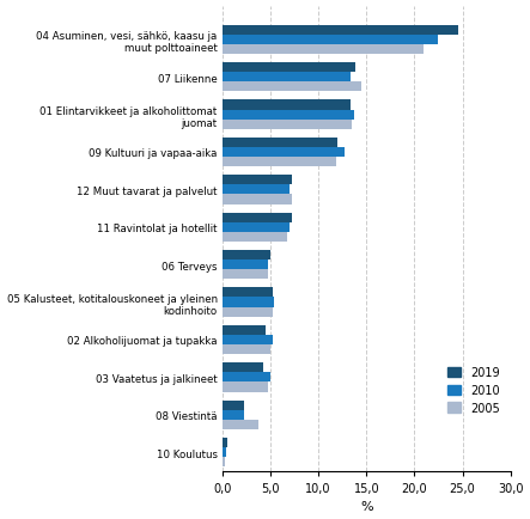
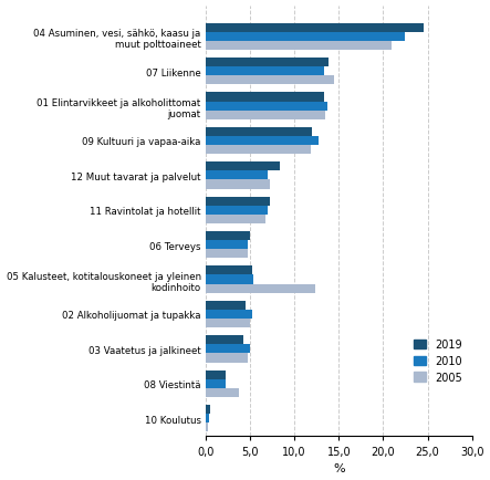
2019/12 Muut tavarat ja palvelut: 7,2 -> 8,4
2005/05 Kalusteet, kotitalouskoneet ja yleinen kodinhoito: 5,2 -> 12,4
